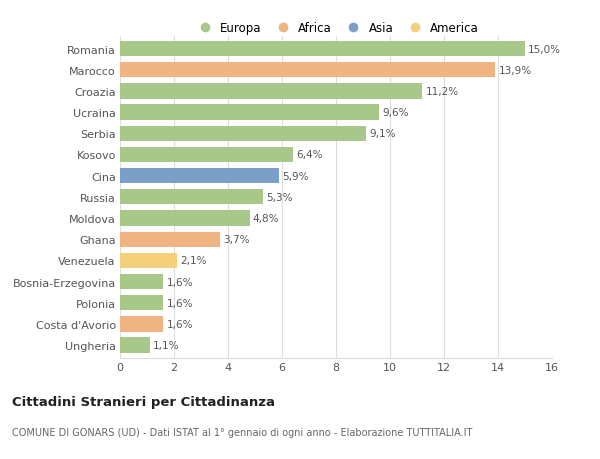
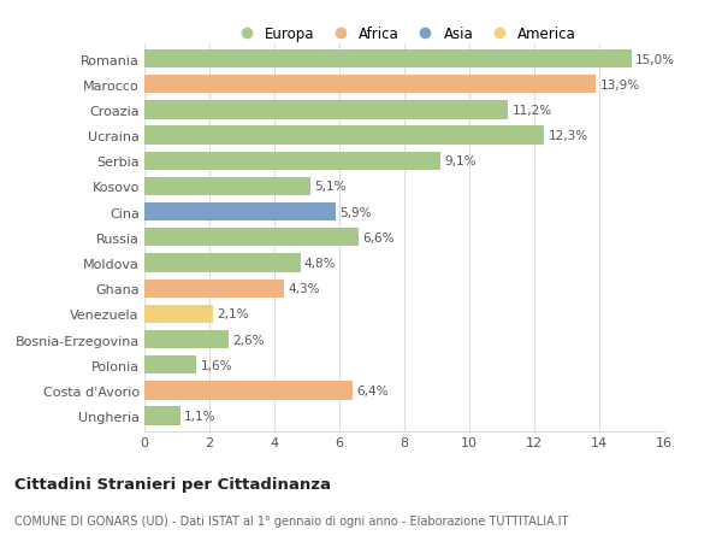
Ucraina: 9,6% -> 12,3%
Kosovo: 6,4% -> 5,1%
Russia: 5,3% -> 6,6%
Ghana: 3,7% -> 4,3%
Bosnia-Erzegovina: 1,6% -> 2,6%
Costa d'Avorio: 1,6% -> 6,4%
